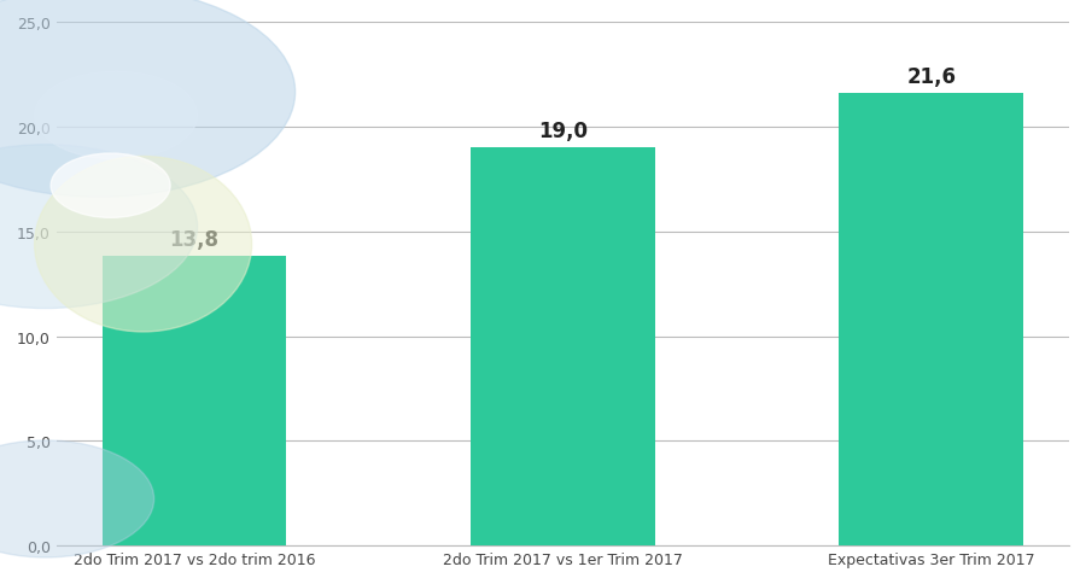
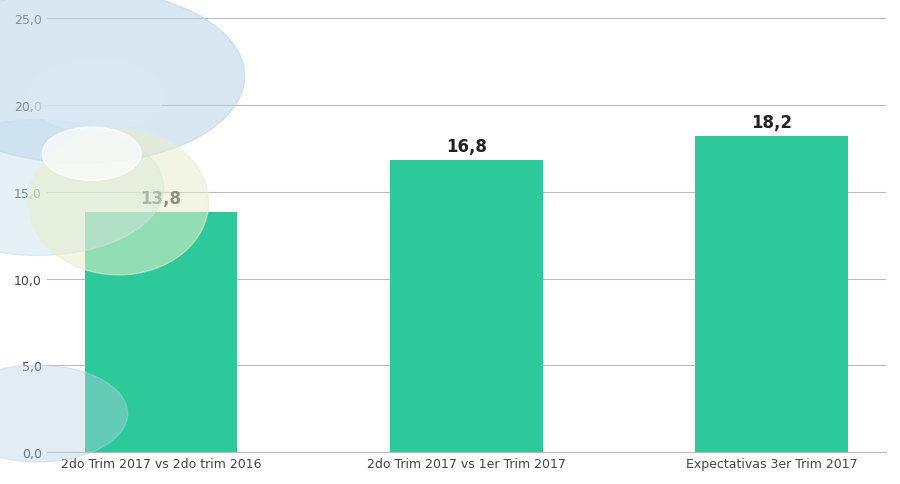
2do Trim 2017 vs 1er Trim 2017: 19,0 -> 16,8
Expectativas 3er Trim 2017: 21,6 -> 18,2
